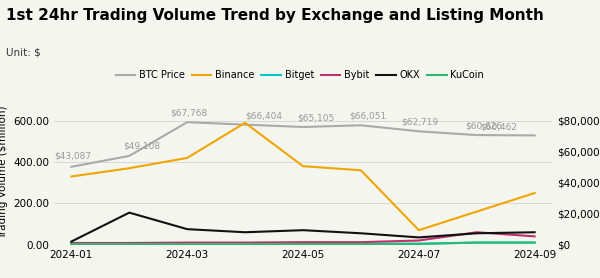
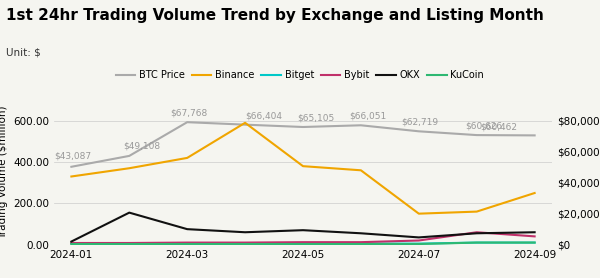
Binance/2024-07: 70 -> 150
